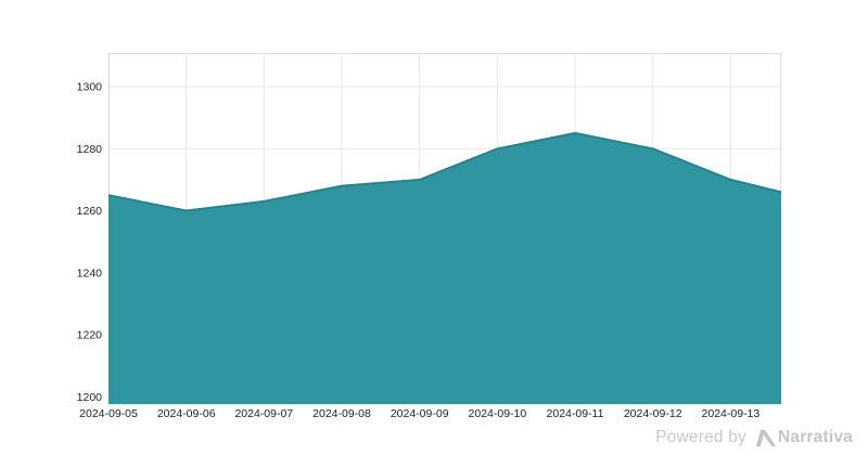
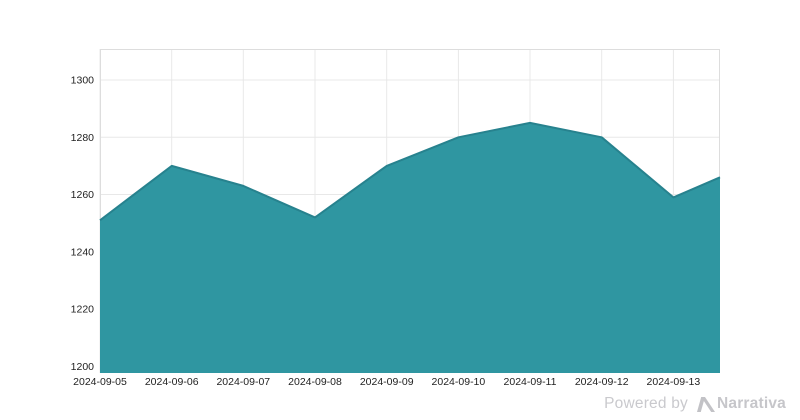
2024-09-05: 1265 -> 1251
2024-09-06: 1260 -> 1270
2024-09-08: 1268 -> 1252
2024-09-13: 1270 -> 1259
